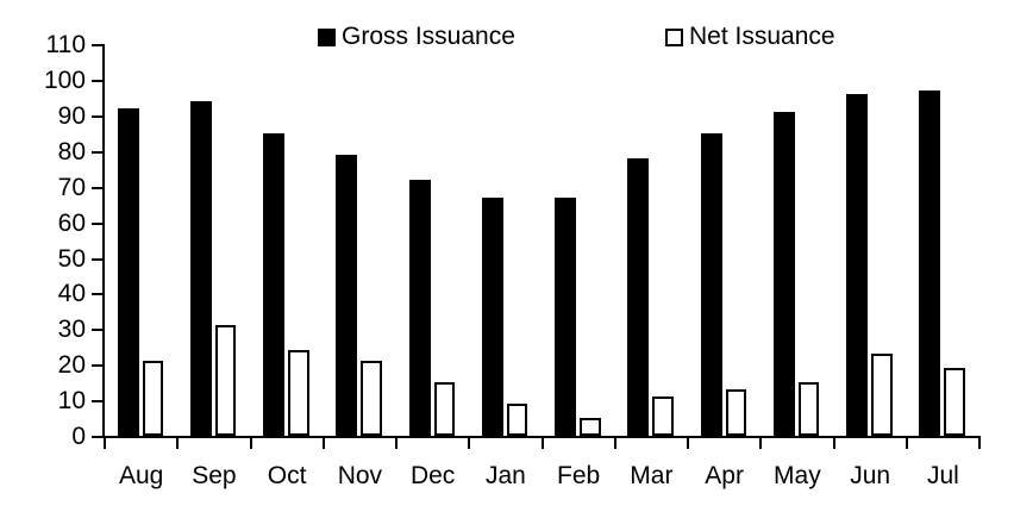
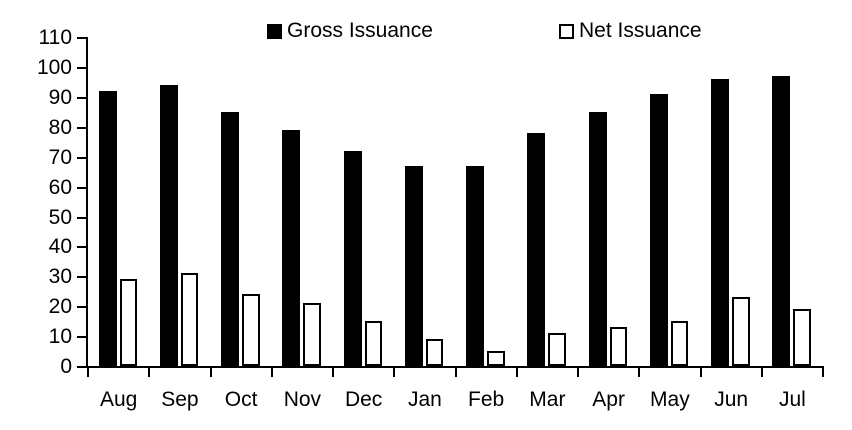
Net Issuance/Aug: 21 -> 29
